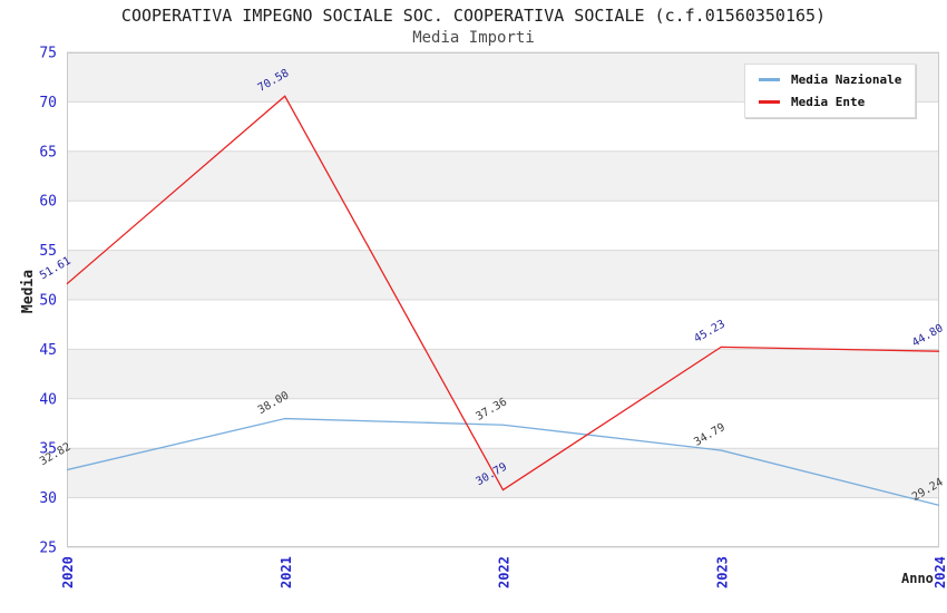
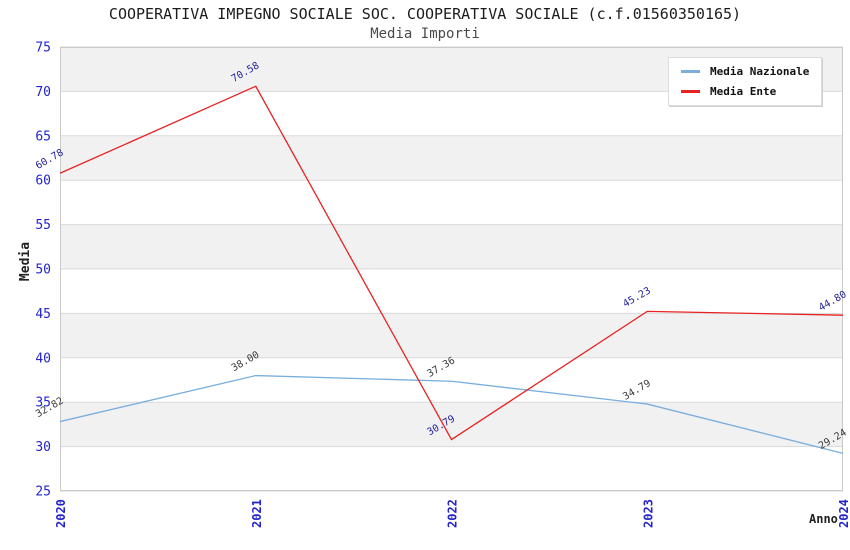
Media Ente/2020: 51.61 -> 60.78
